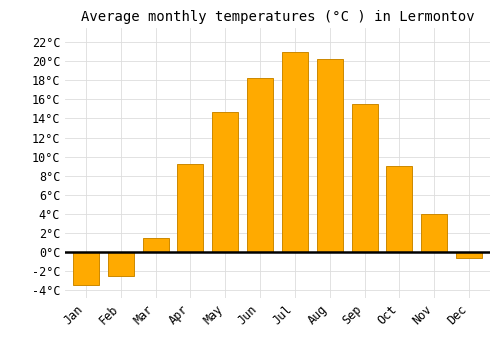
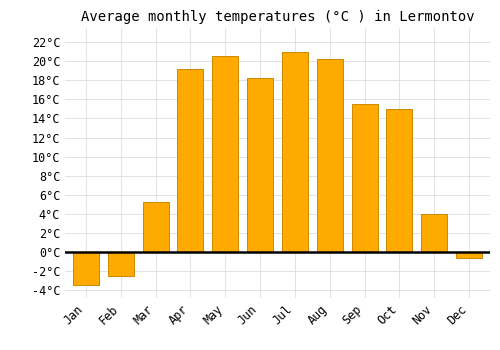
Mar: 1.5°C -> 5.2°C
Apr: 9.2°C -> 19.2°C
May: 14.7°C -> 20.6°C
Oct: 9.0°C -> 15.0°C
